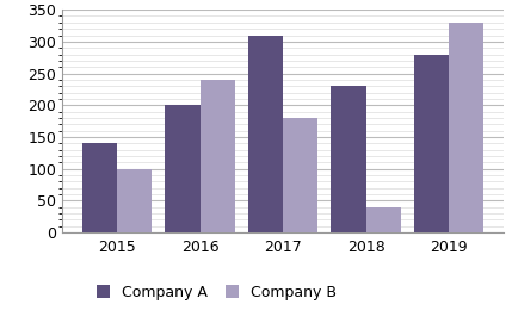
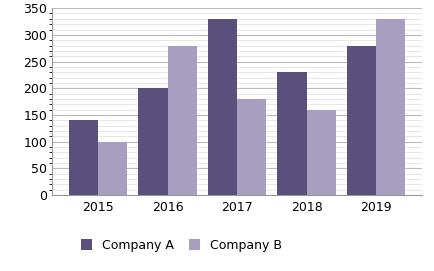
Company B/2016: 240 -> 280
Company A/2017: 310 -> 330
Company B/2018: 40 -> 160
